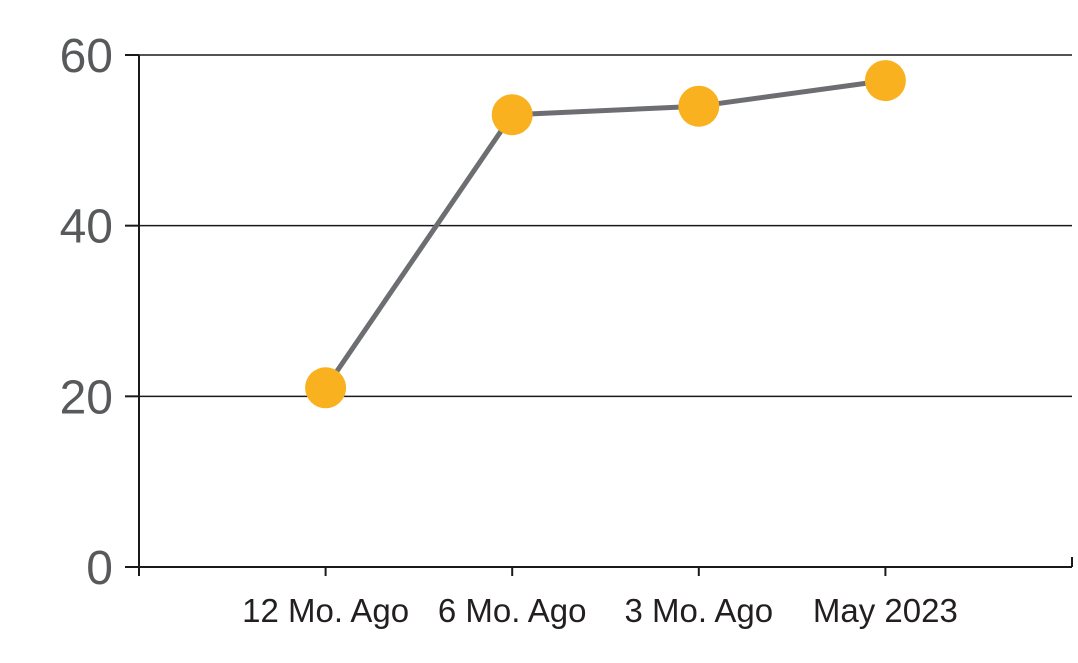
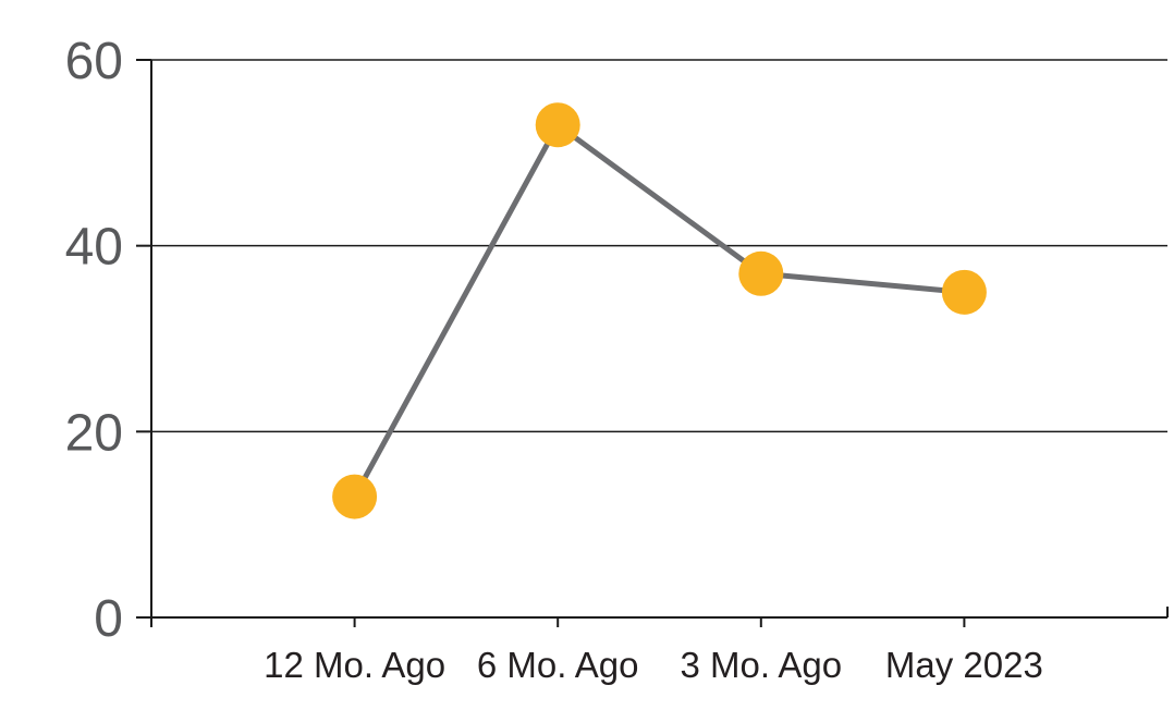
12 Mo. Ago: 21 -> 13
3 Mo. Ago: 54 -> 37
May 2023: 57 -> 35
